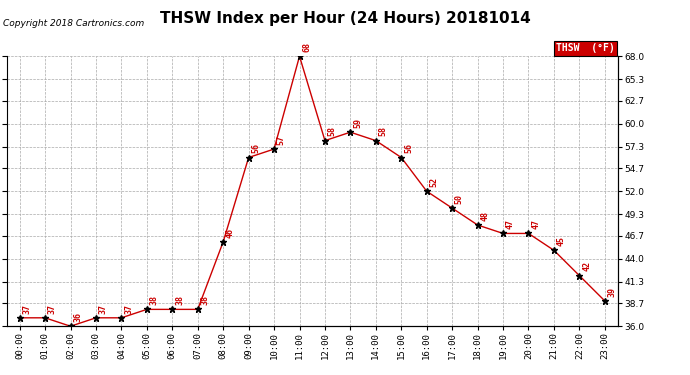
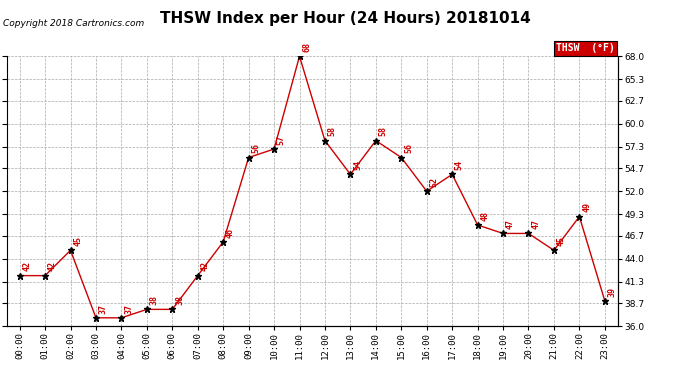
00:00: 37 -> 42
01:00: 37 -> 42
02:00: 36 -> 45
07:00: 38 -> 42
13:00: 59 -> 54
17:00: 50 -> 54
22:00: 42 -> 49
